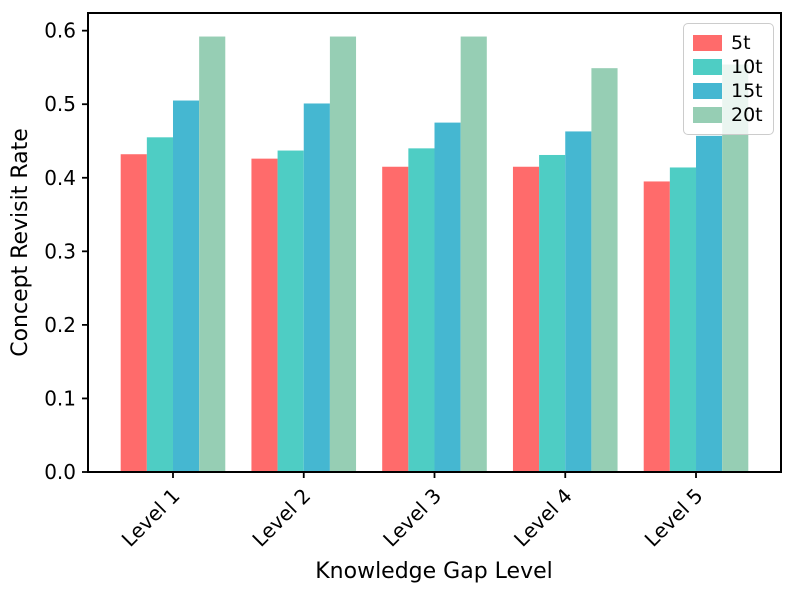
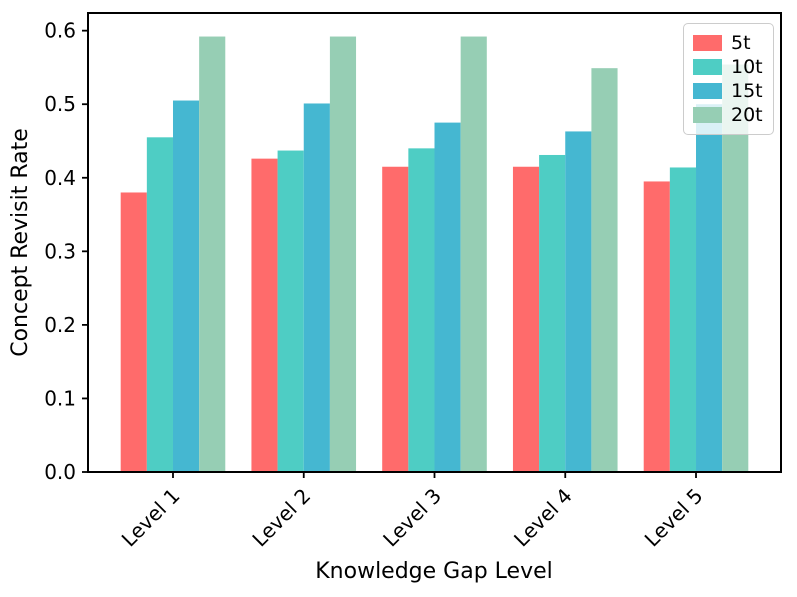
5t/Level 1: 0.43 -> 0.38
15t/Level 5: 0.46 -> 0.50
